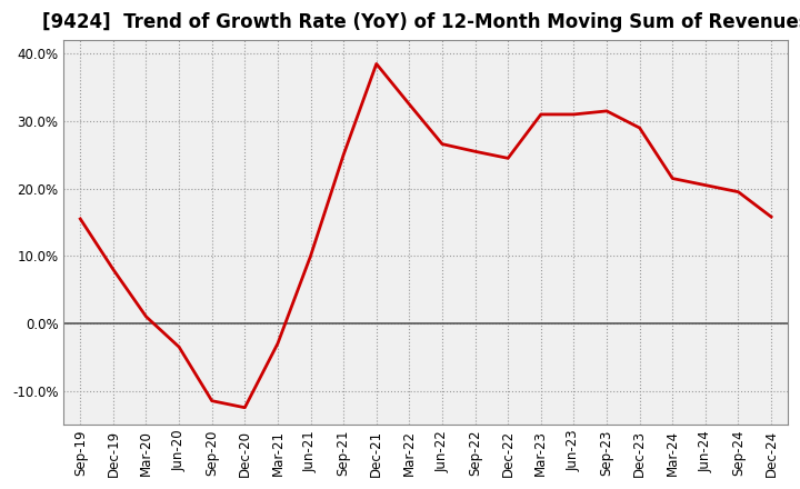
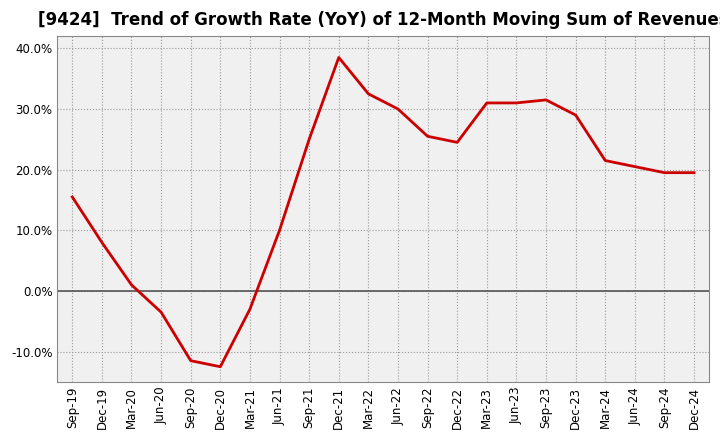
Jun-22: 26.6% -> 30.0%
Dec-24: 15.8% -> 19.5%
